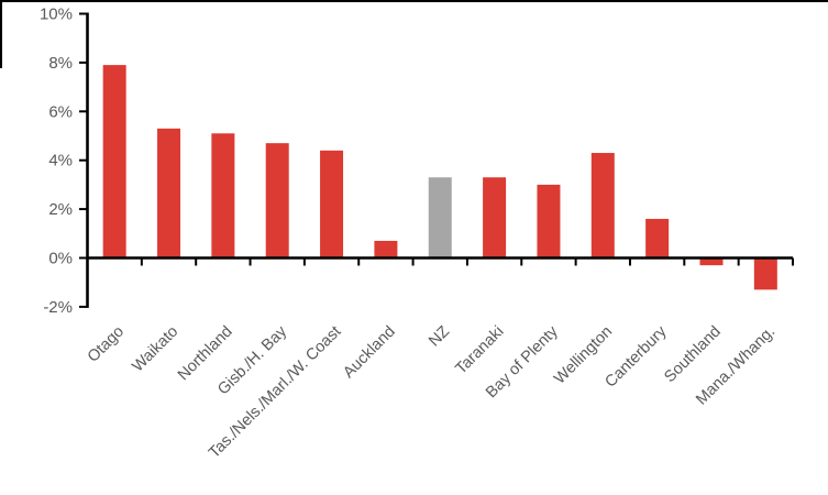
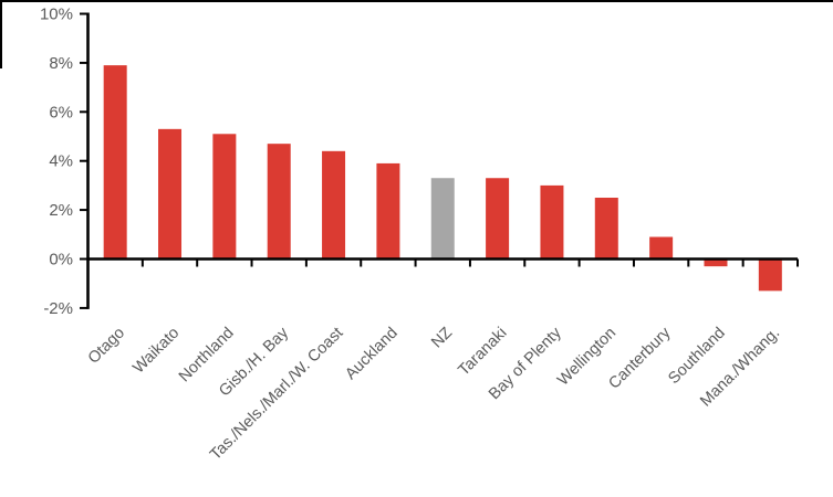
Auckland: 0.7% -> 3.9%
Wellington: 4.3% -> 2.5%
Canterbury: 1.6% -> 0.9%
